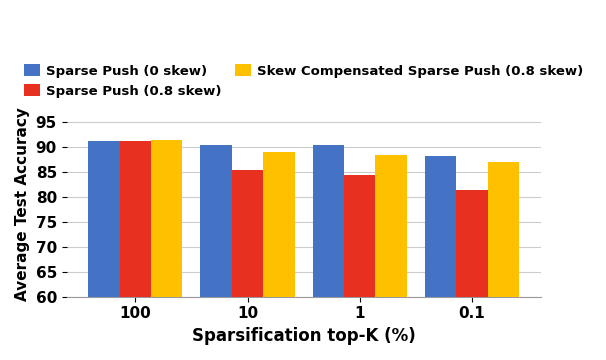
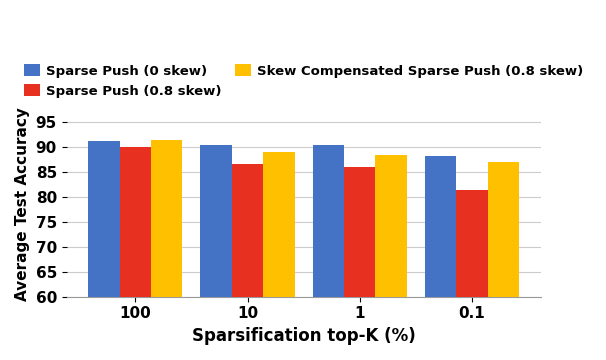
Sparse Push (0.8 skew)/100: 91.1 -> 90.0
Sparse Push (0.8 skew)/10: 85.3 -> 86.6
Sparse Push (0.8 skew)/1: 84.3 -> 86.0
